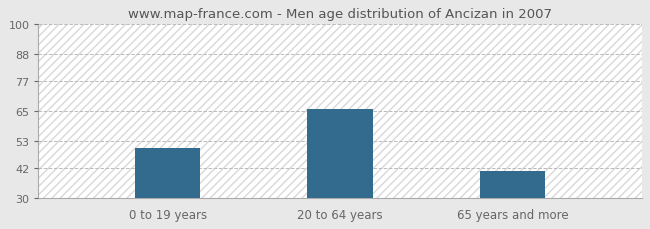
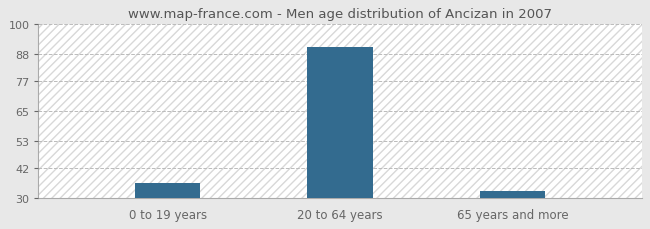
0 to 19 years: 50 -> 36
20 to 64 years: 66 -> 91
65 years and more: 41 -> 33
